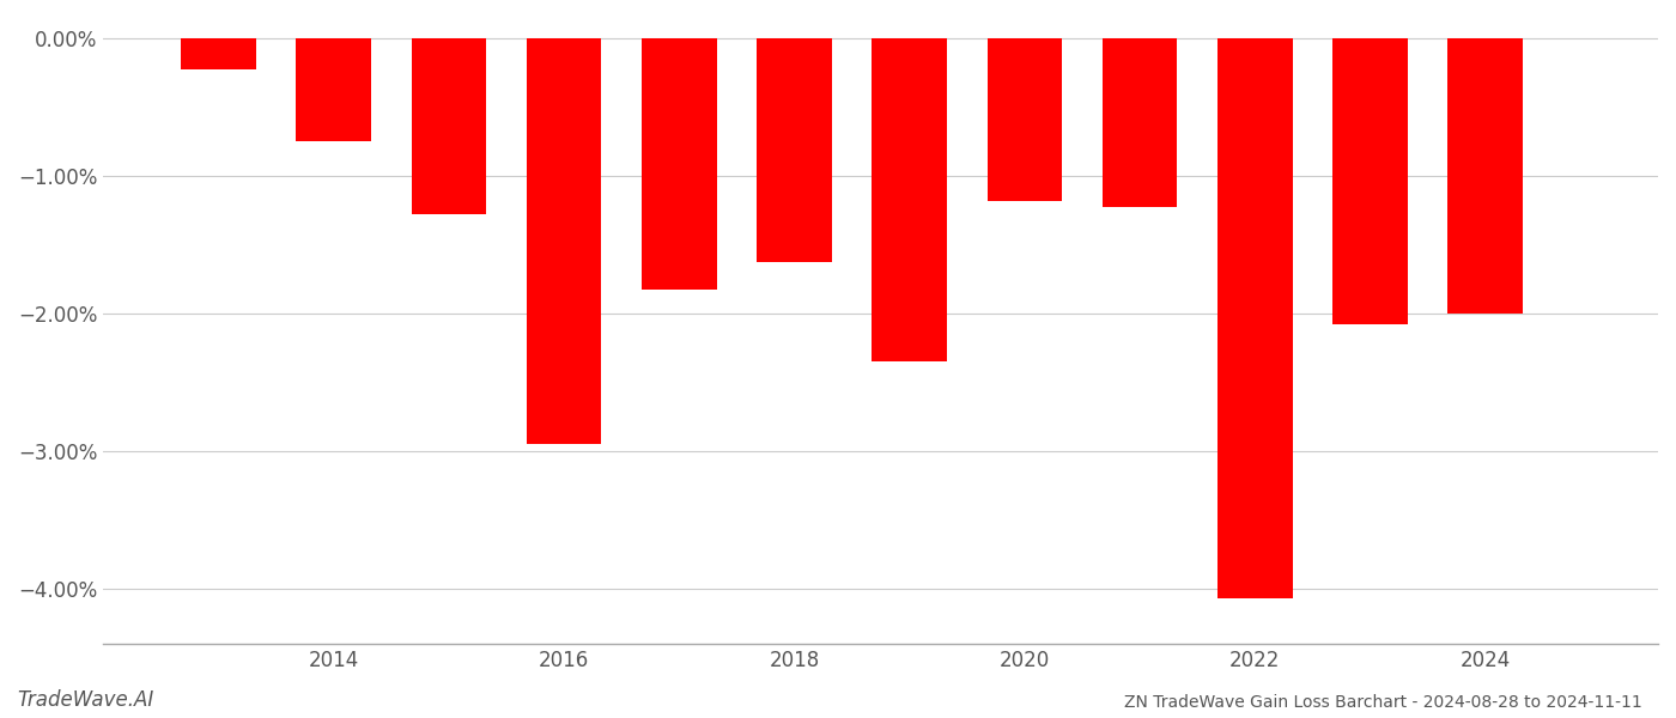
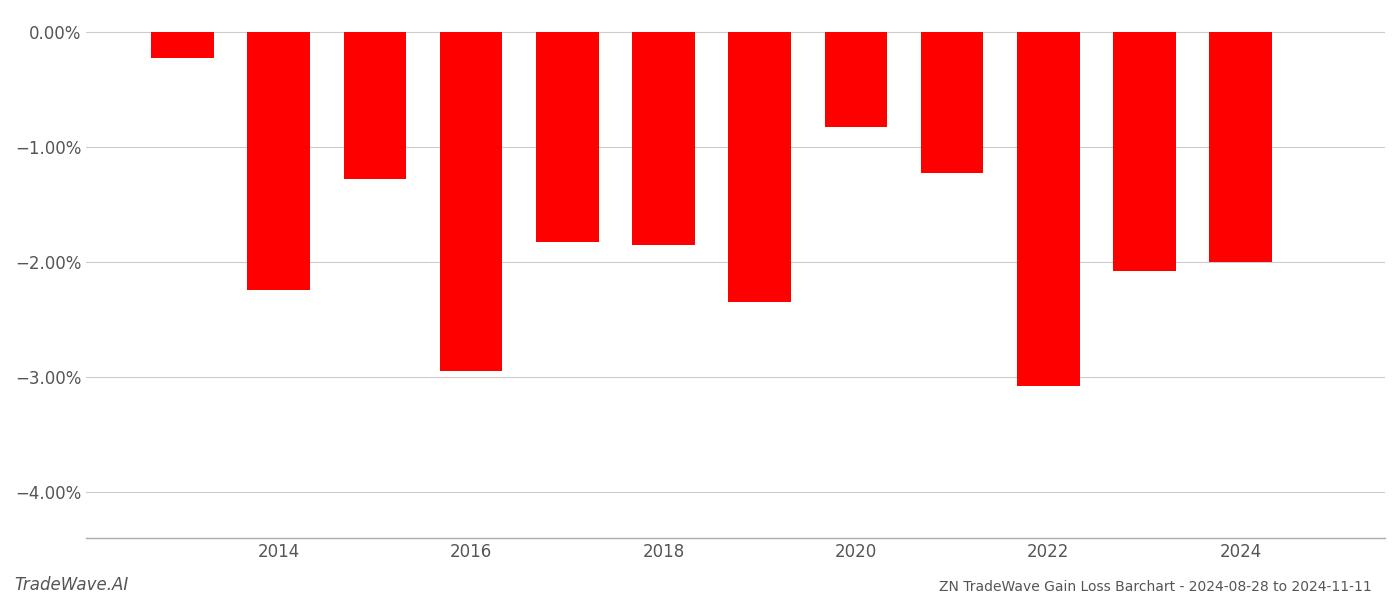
2014: -0.75% -> -2.24%
2018: -1.62% -> -1.85%
2020: -1.18% -> -0.82%
2022: -4.07% -> -3.08%
